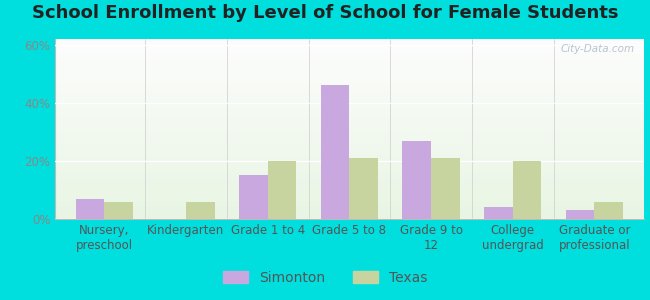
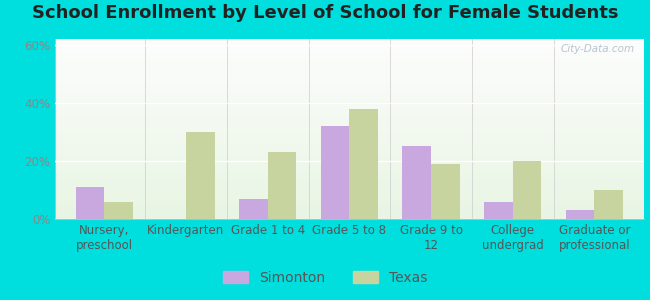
Simonton/Nursery, preschool: 7% -> 11%
Texas/Kindergarten: 6% -> 30%
Simonton/Grade 1 to 4: 15% -> 7%
Texas/Grade 1 to 4: 20% -> 23%
Simonton/Grade 5 to 8: 46% -> 32%
Texas/Grade 5 to 8: 21% -> 38%
Simonton/Grade 9 to 12: 27% -> 25%
Texas/Grade 9 to 12: 21% -> 19%
Simonton/College undergrad: 4% -> 6%
Texas/Graduate or professional: 6% -> 10%
